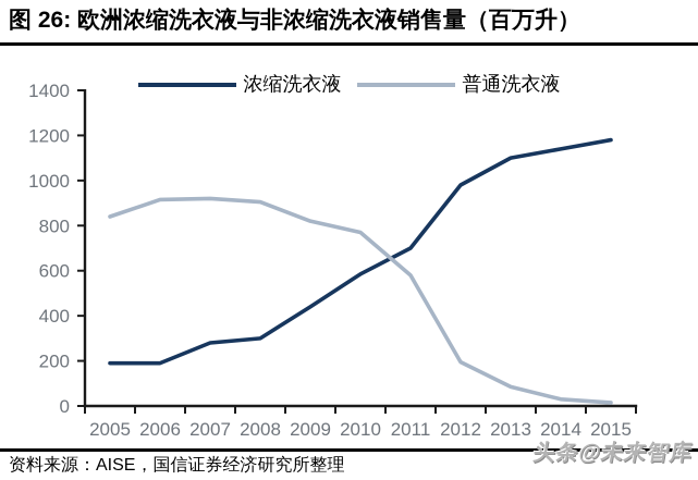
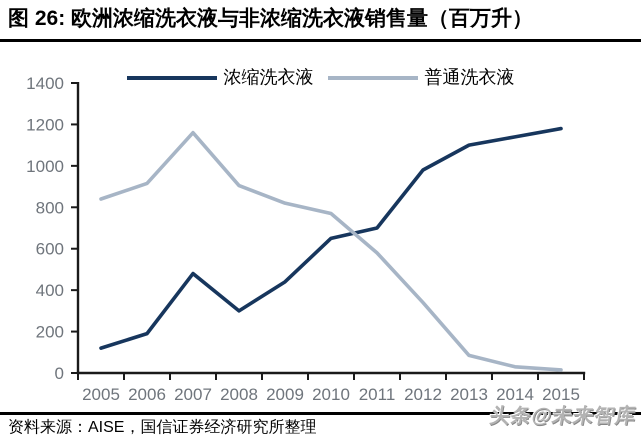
浓缩洗衣液/2005: 190 -> 120
浓缩洗衣液/2007: 280 -> 480
普通洗衣液/2007: 920 -> 1160
浓缩洗衣液/2010: 580 -> 650
普通洗衣液/2012: 200 -> 340
